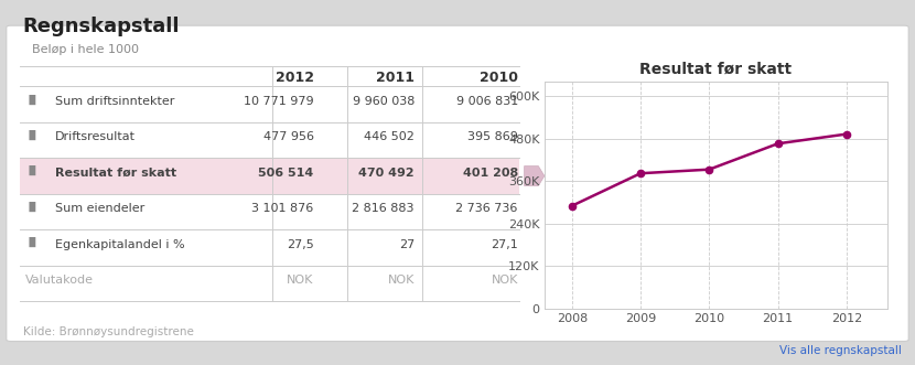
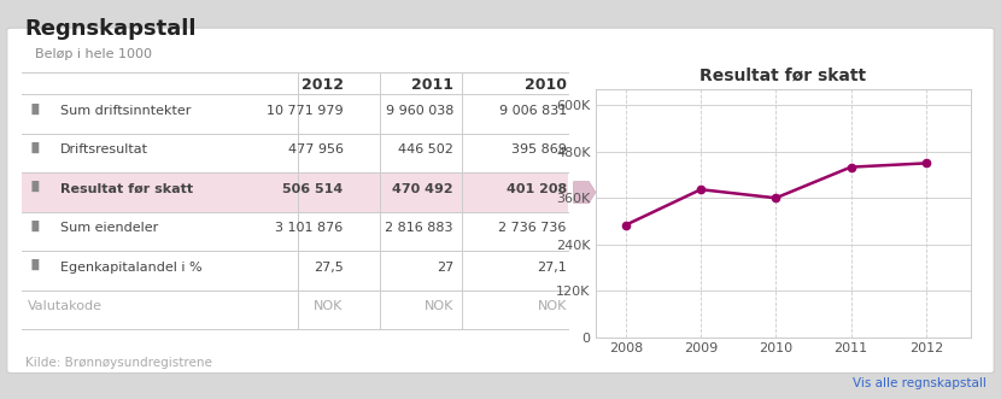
2010: 393K -> 360K
2011: 466K -> 440K
2012: 493K -> 450K
